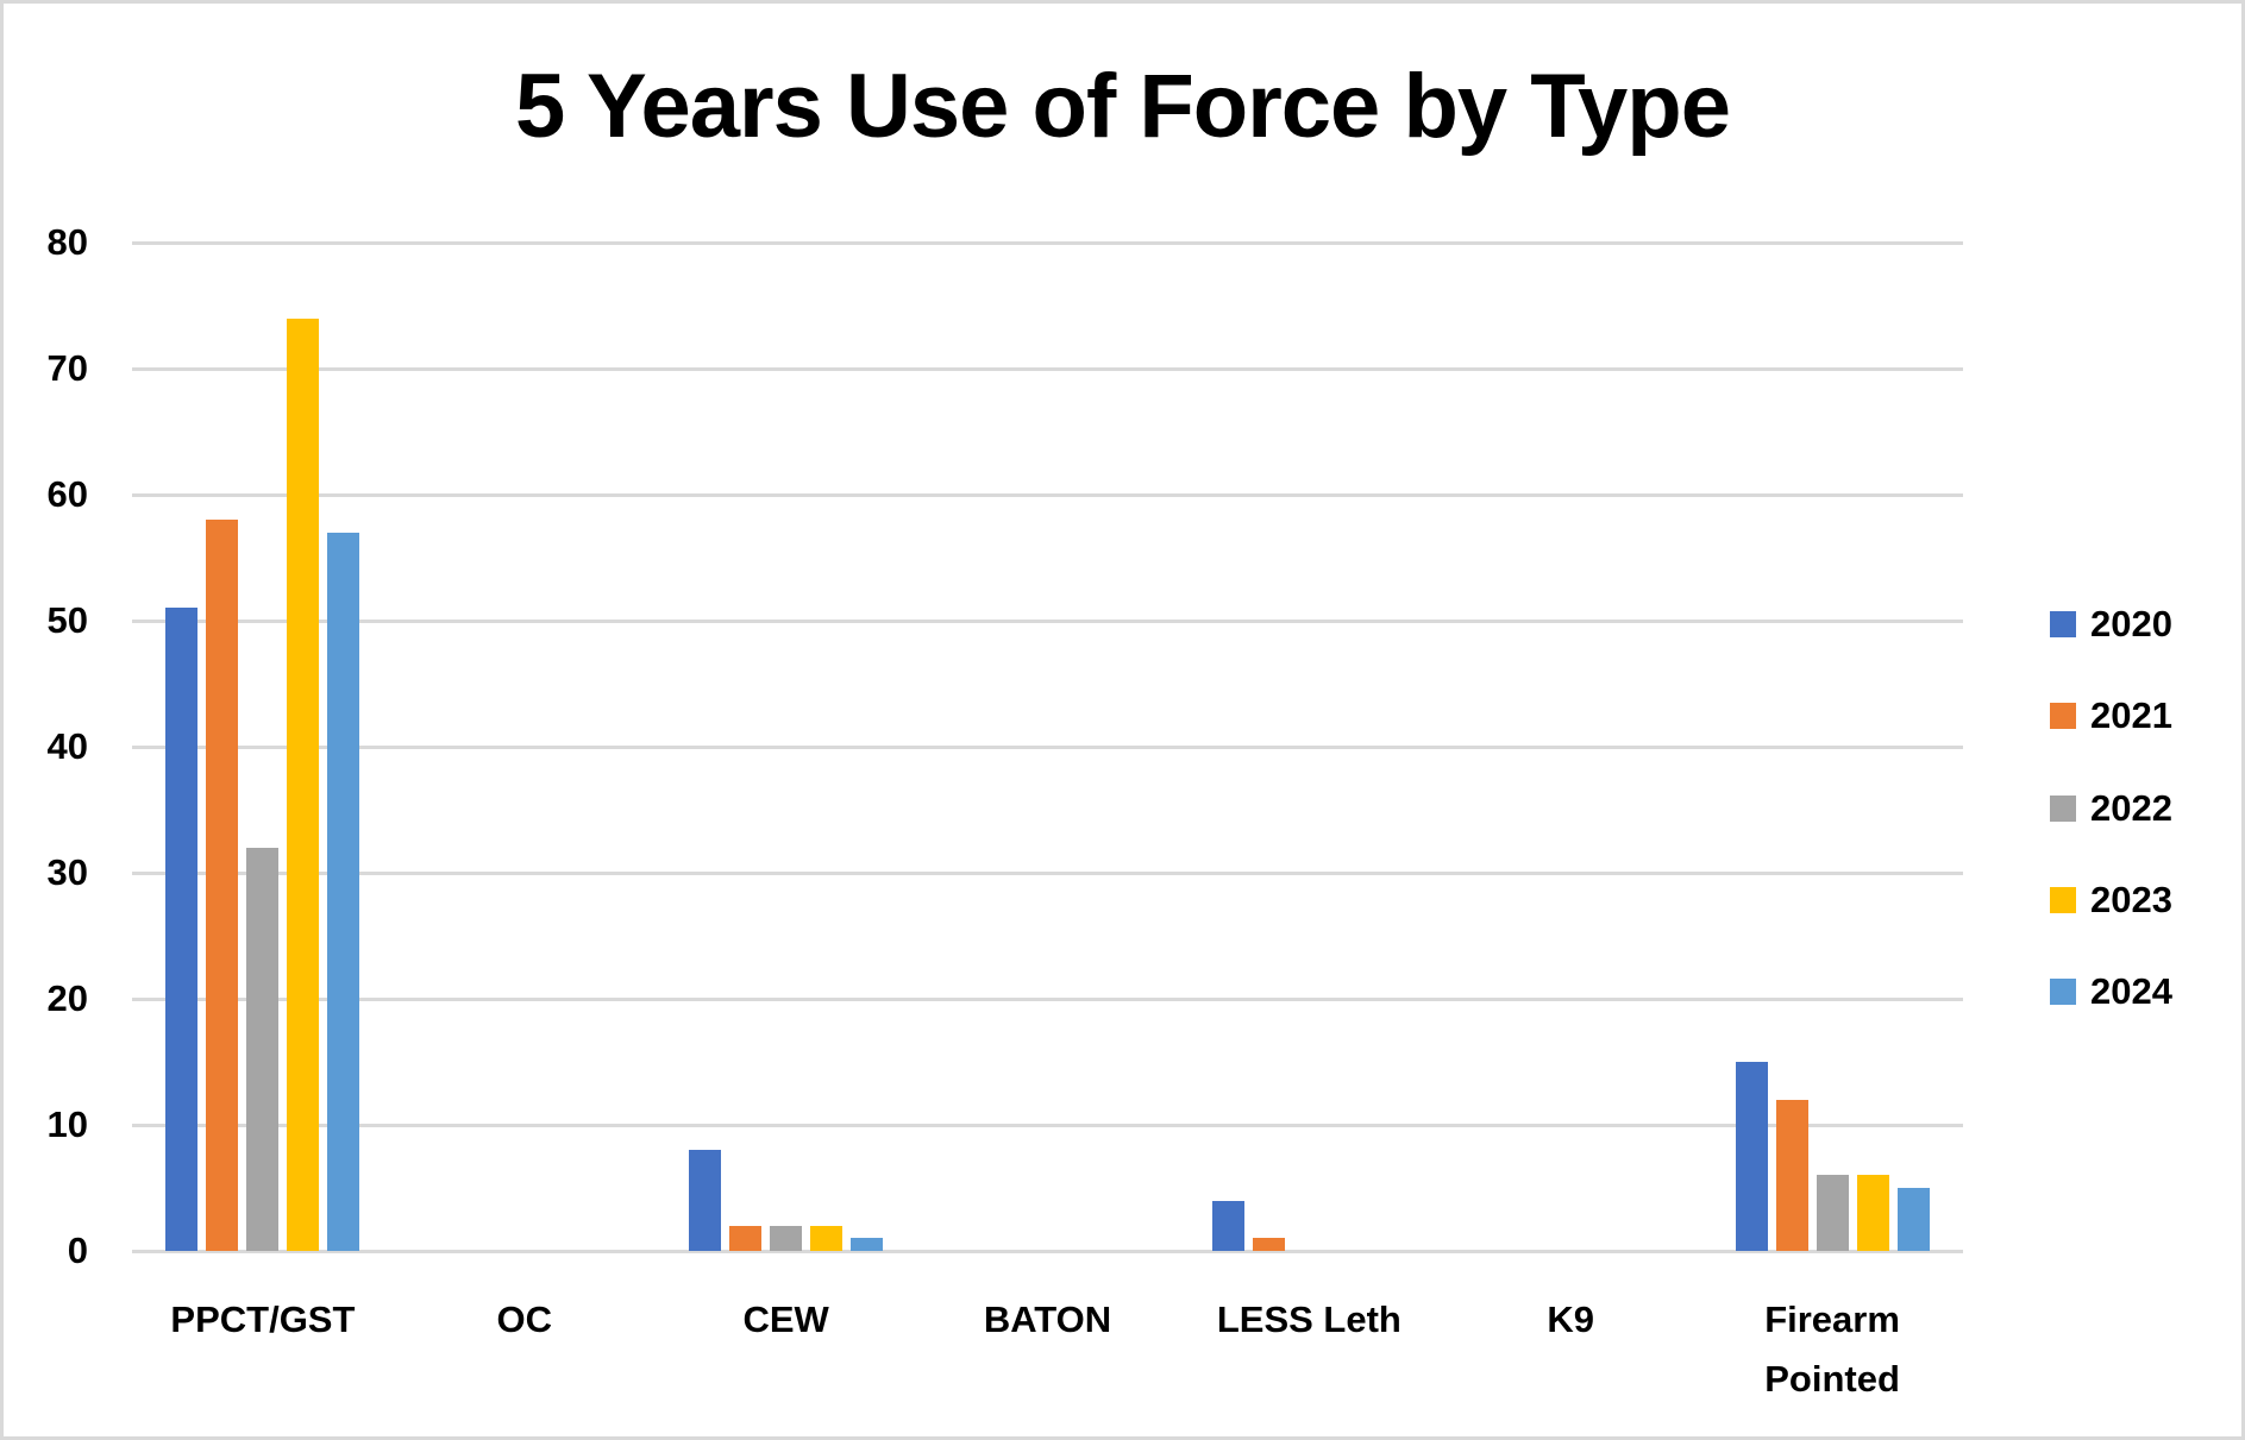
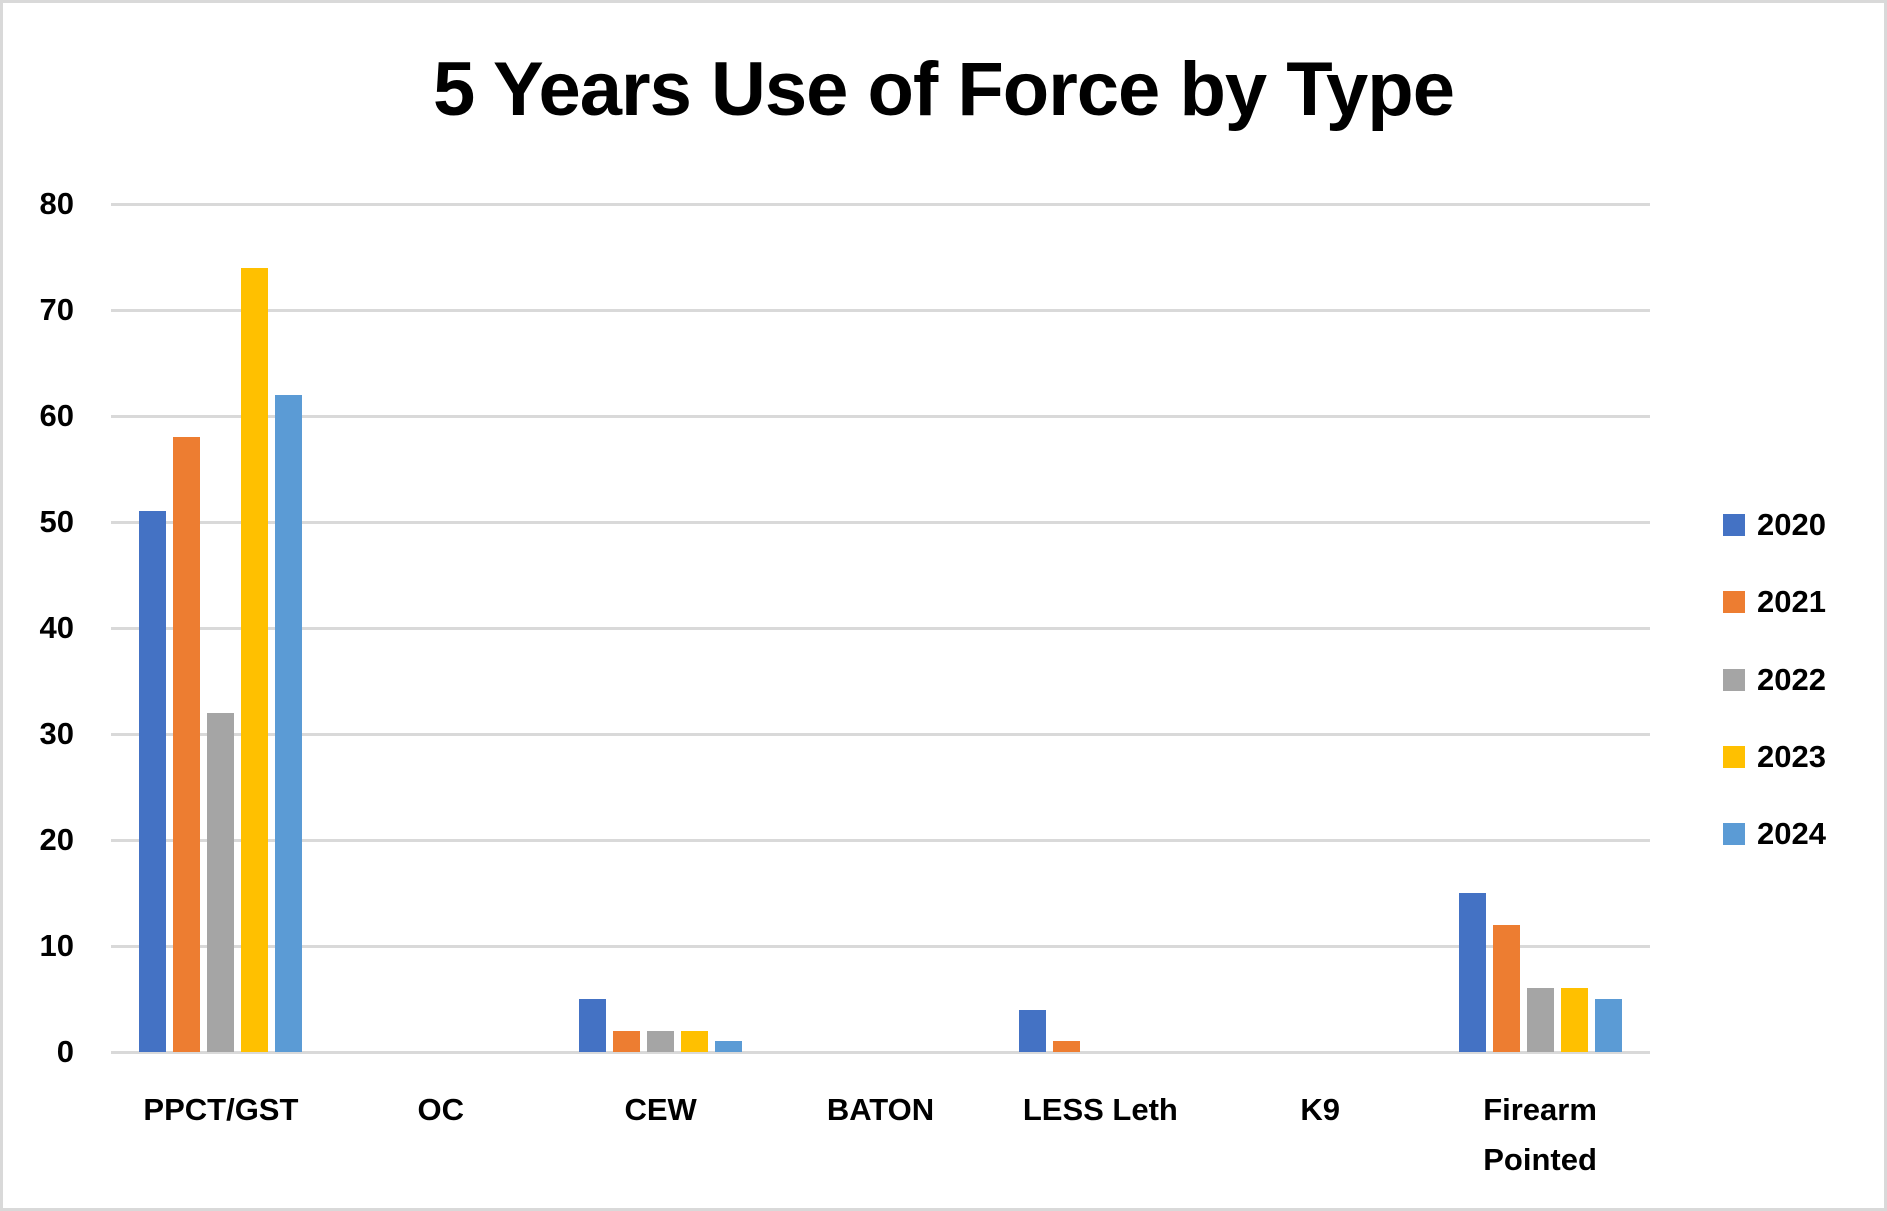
2024/PPCT/GST: 57 -> 62
2020/CEW: 8 -> 5
